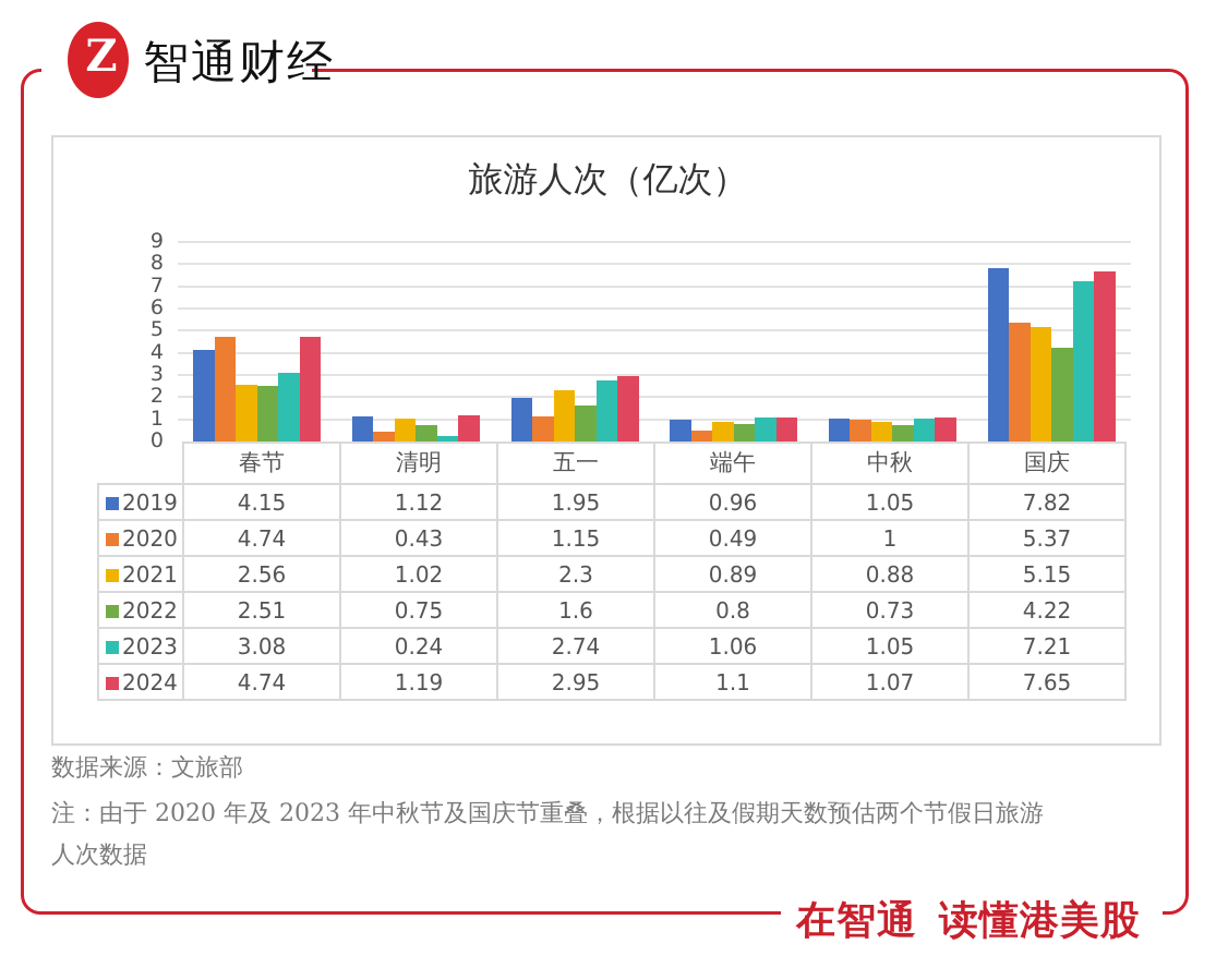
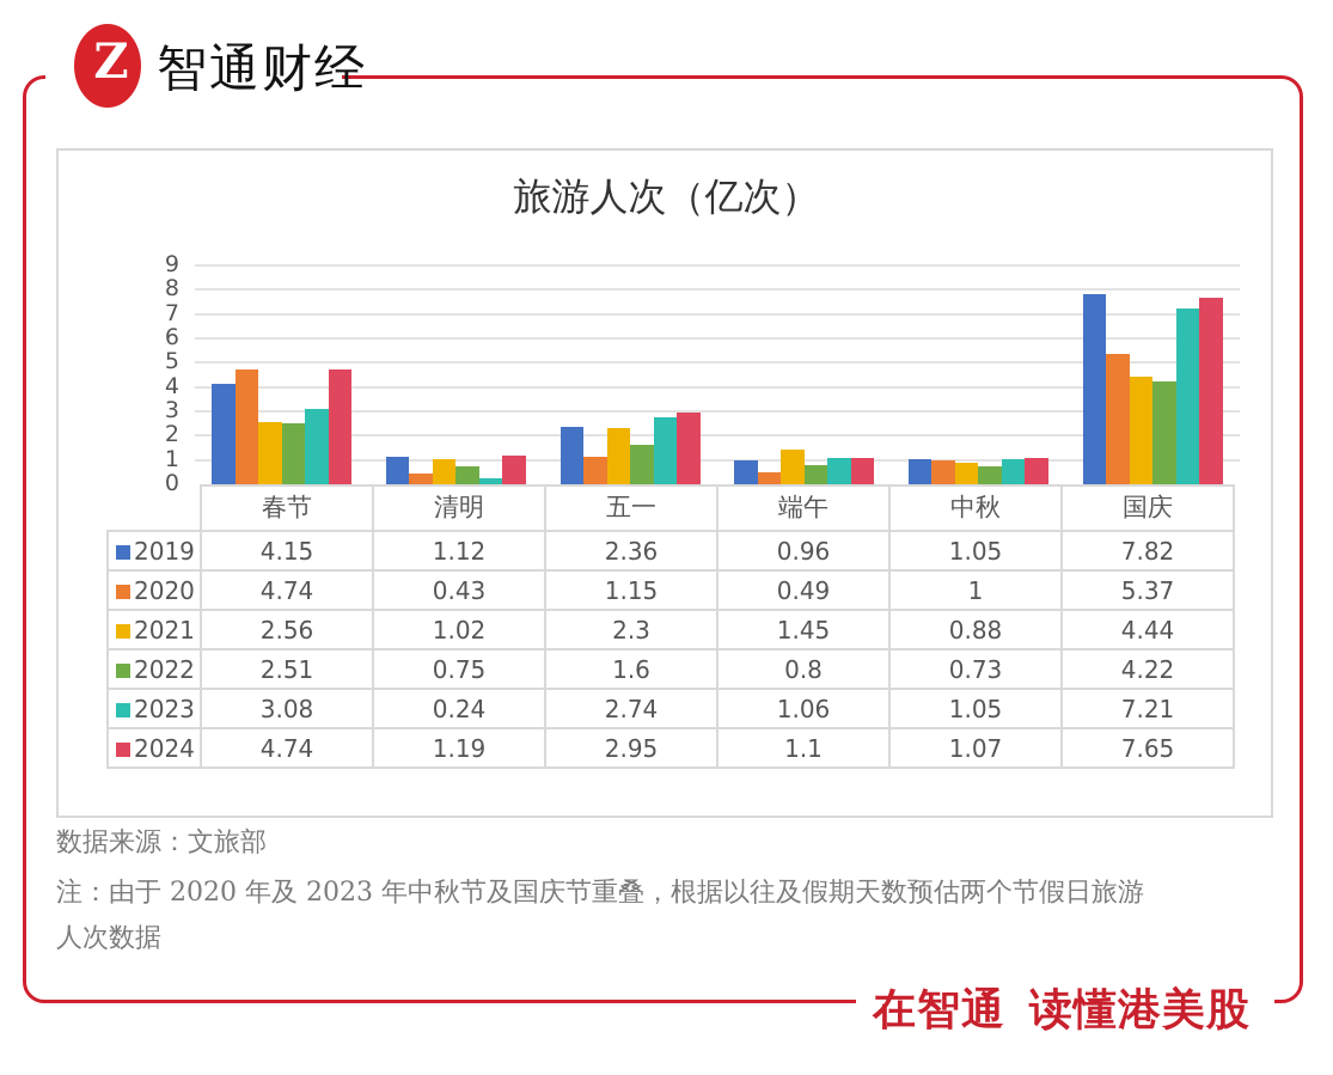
2019/五一: 1.95 -> 2.36
2021/端午: 0.89 -> 1.45
2021/国庆: 5.15 -> 4.44
